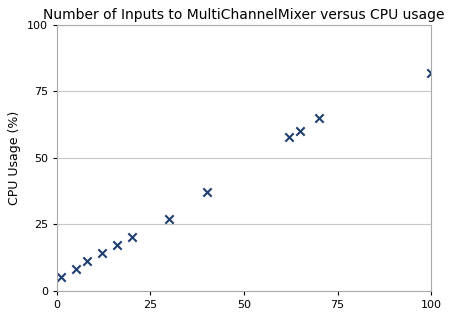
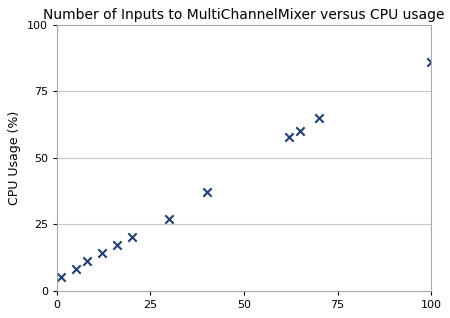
100: 82 -> 86
